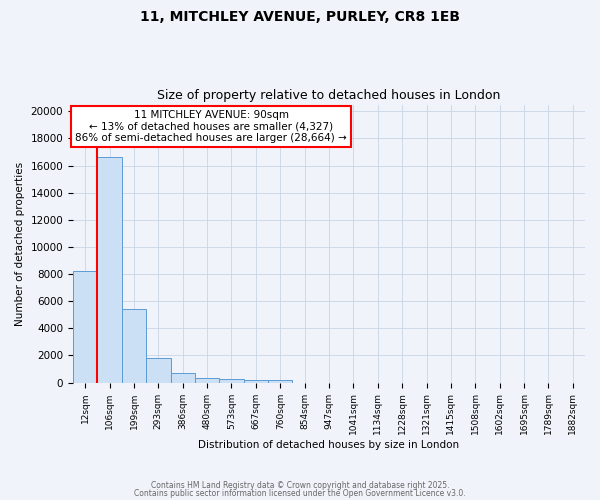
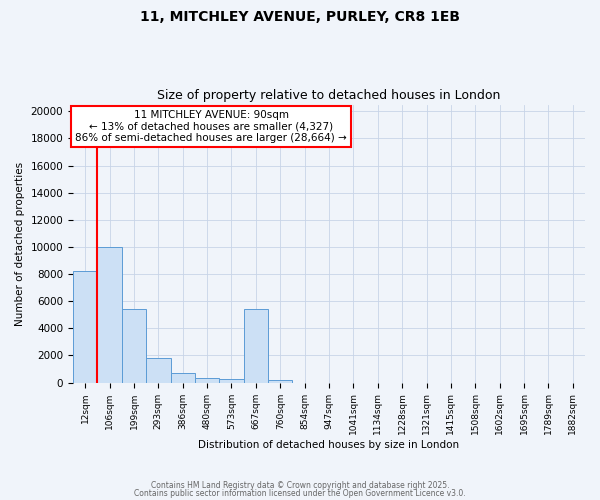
106sqm: 16600 -> 10000
667sqm: 200 -> 5400
